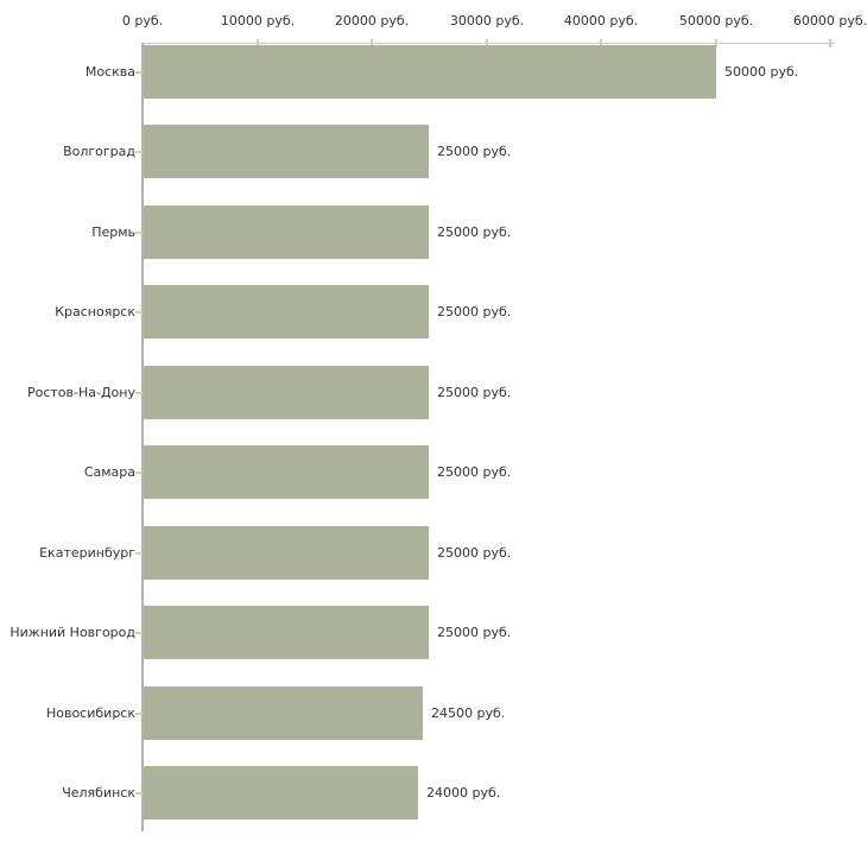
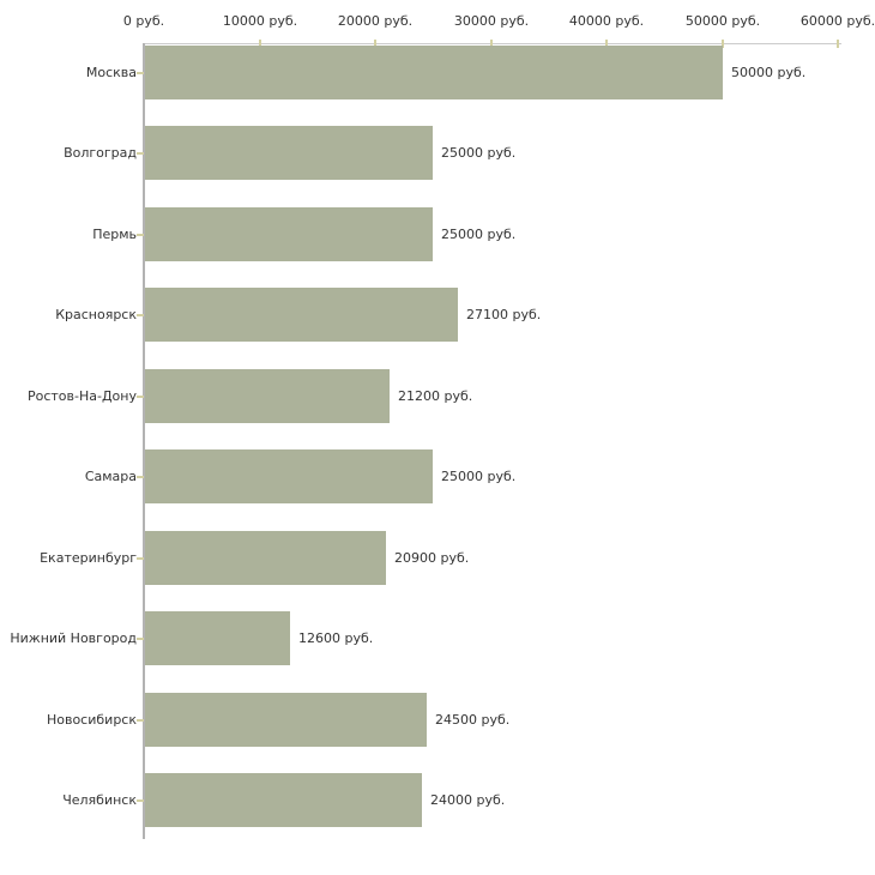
Красноярск: 25000 -> 27100
Ростов-На-Дону: 25000 -> 21200
Екатеринбург: 25000 -> 20900
Нижний Новгород: 25000 -> 12600
